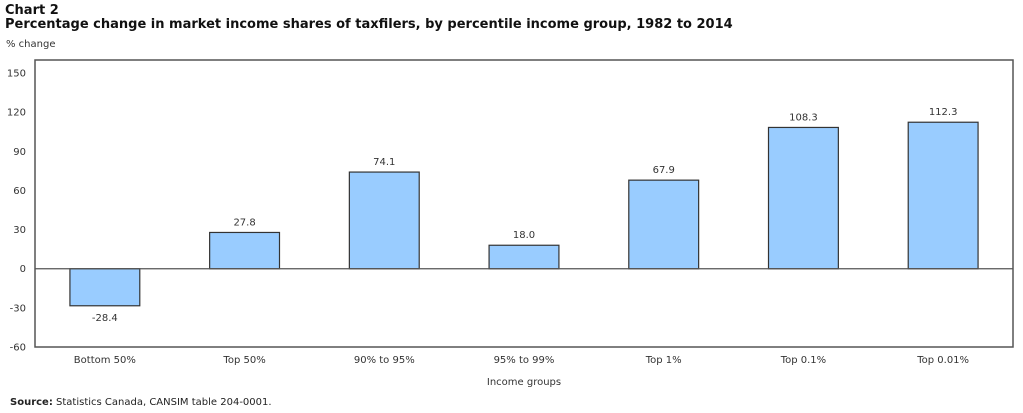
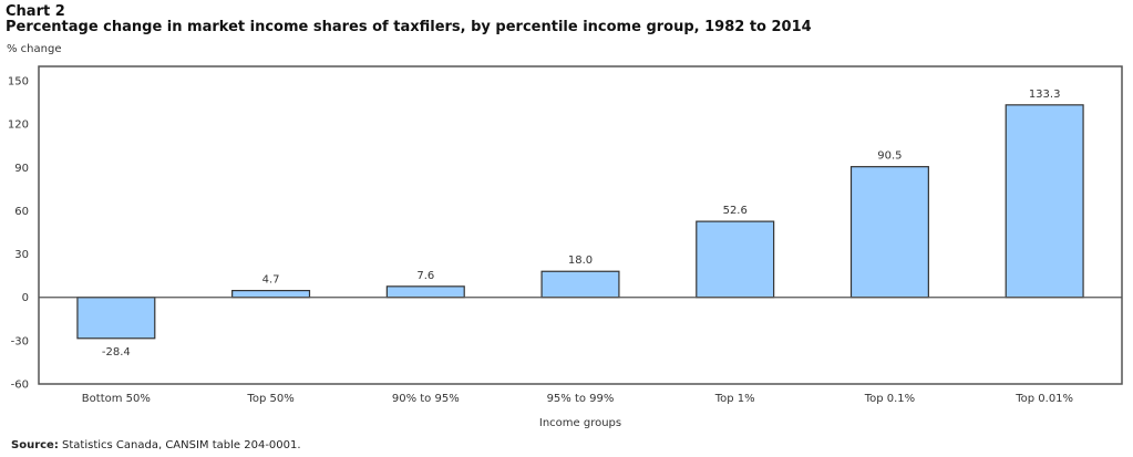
Top 50%: 27.8 -> 4.7
90% to 95%: 74.1 -> 7.6
Top 1%: 67.9 -> 52.6
Top 0.1%: 108.3 -> 90.5
Top 0.01%: 112.3 -> 133.3
